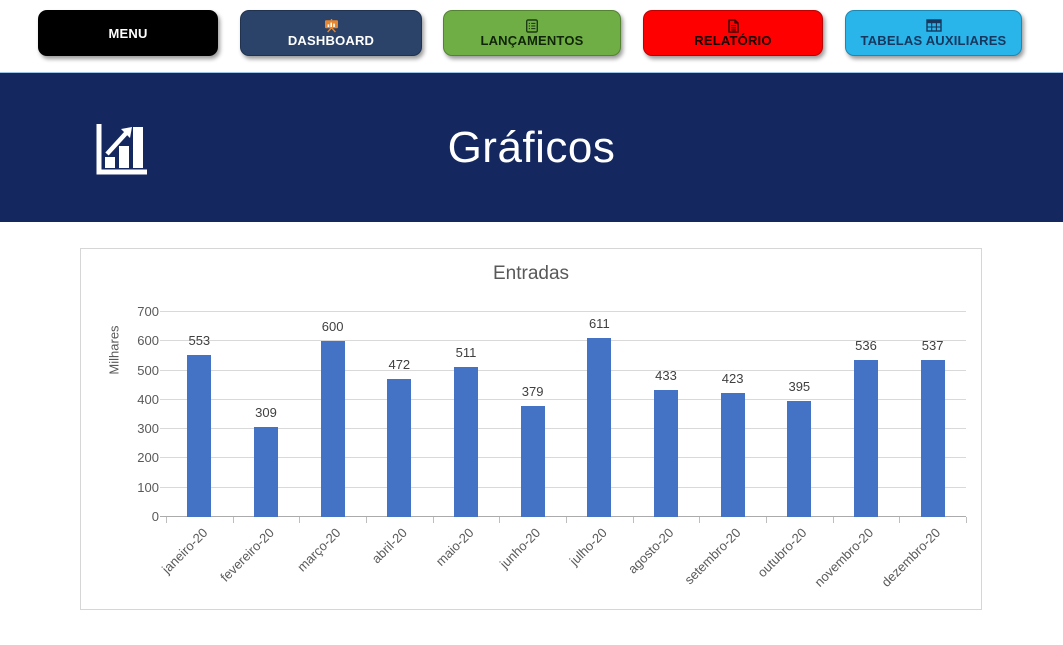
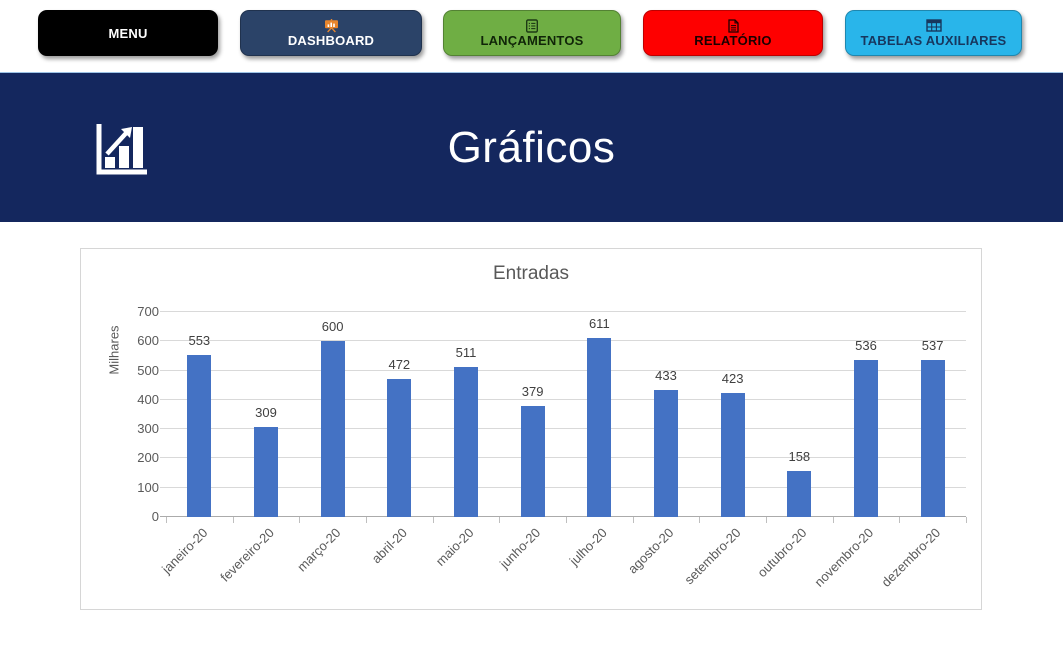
outubro-20: 395 -> 158
